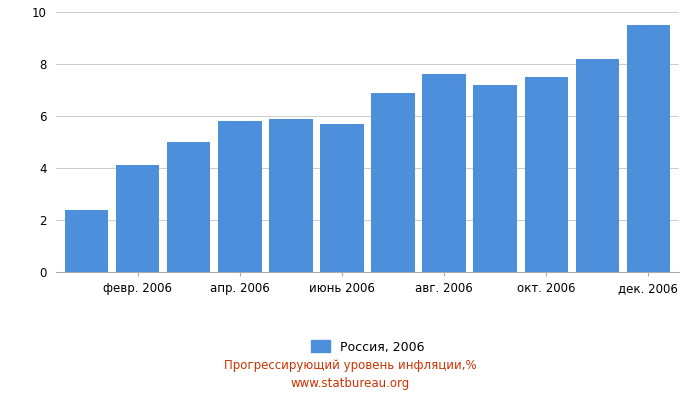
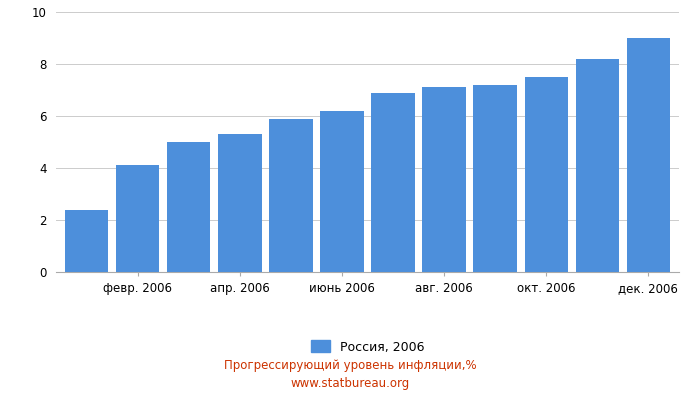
апр. 2006: 5.8 -> 5.3
июнь 2006: 5.7 -> 6.2
авг. 2006: 7.6 -> 7.1
дек. 2006: 9.5 -> 9.0
